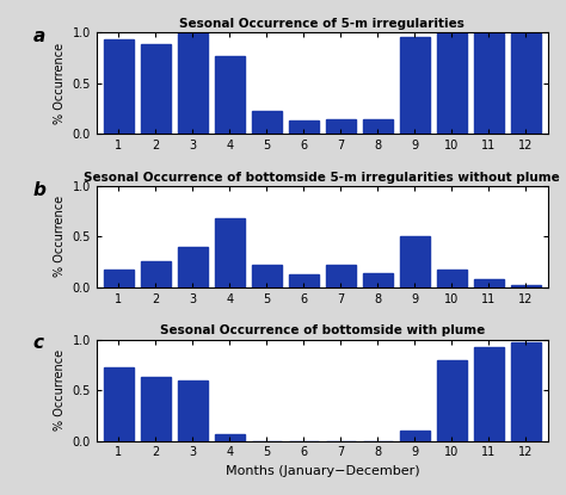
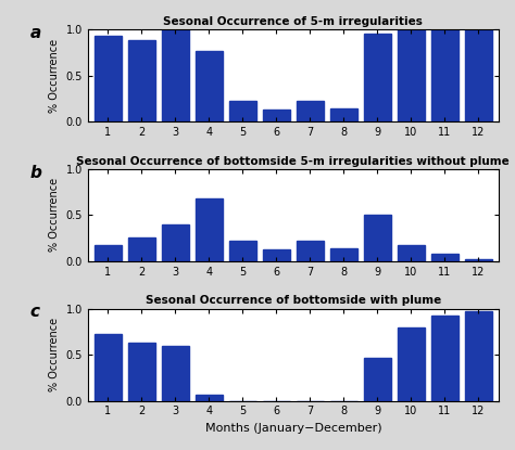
Sesonal Occurrence of 5-m irregularities/7: 0.14 -> 0.22
Sesonal Occurrence of bottomside with plume/9: 0.10 -> 0.46
